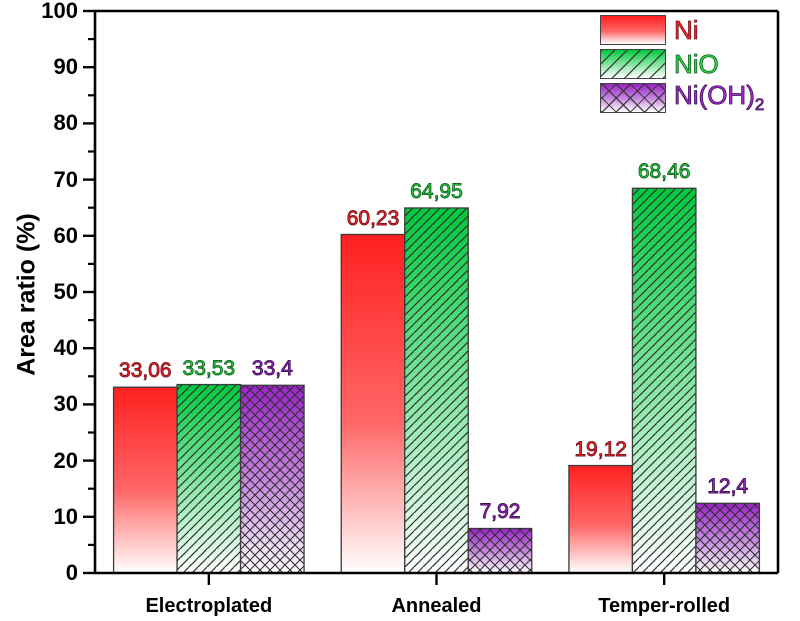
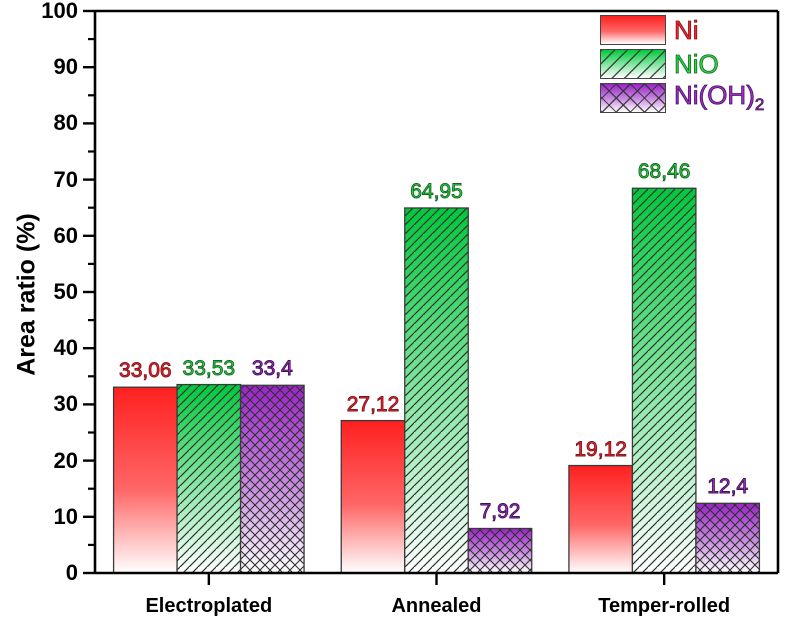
Ni/Annealed: 60,23 -> 27,12
